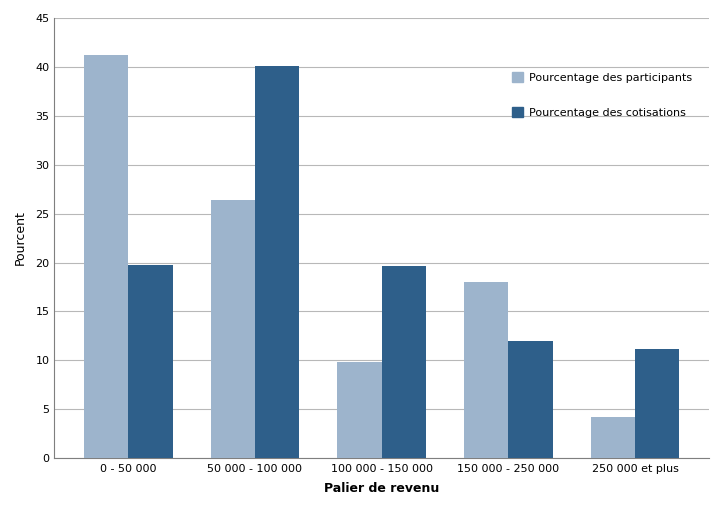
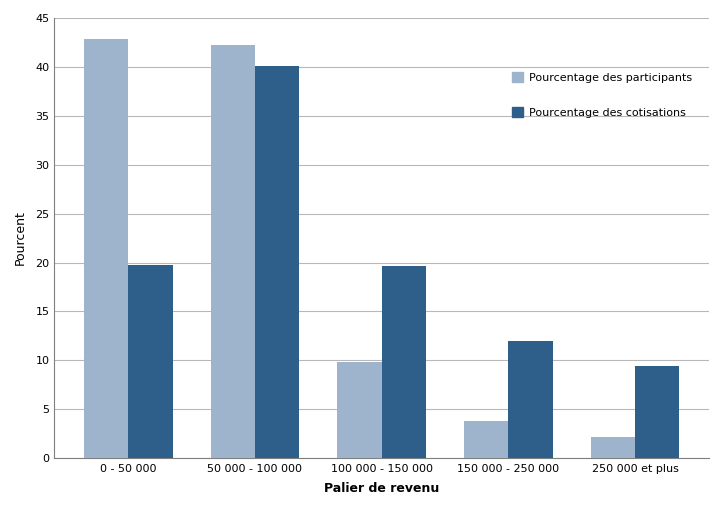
Pourcentage des participants/0 - 50 000: 41.2 -> 42.8
Pourcentage des participants/50 000 - 100 000: 26.4 -> 42.2
Pourcentage des participants/150 000 - 250 000: 18.0 -> 3.8
Pourcentage des participants/250 000 et plus: 4.2 -> 2.2
Pourcentage des cotisations/250 000 et plus: 11.2 -> 9.4
